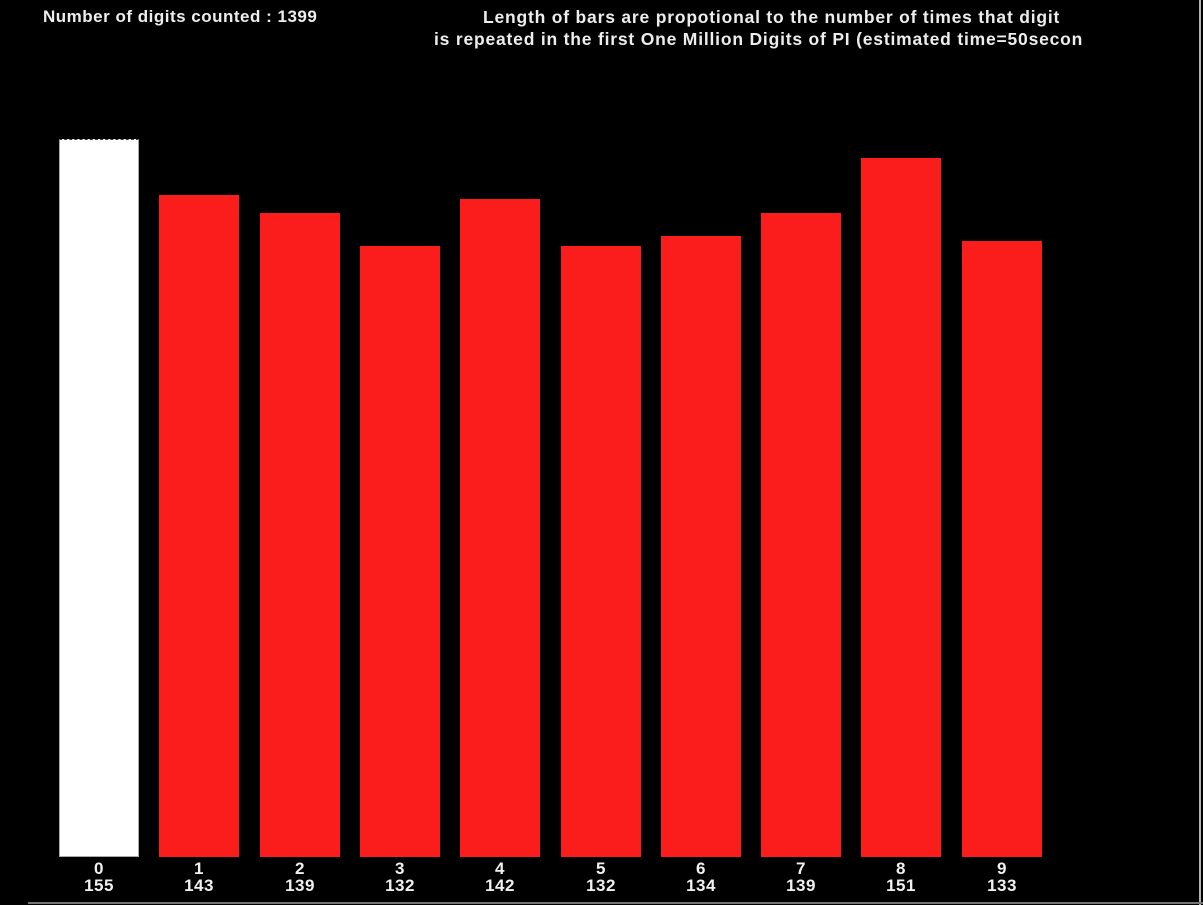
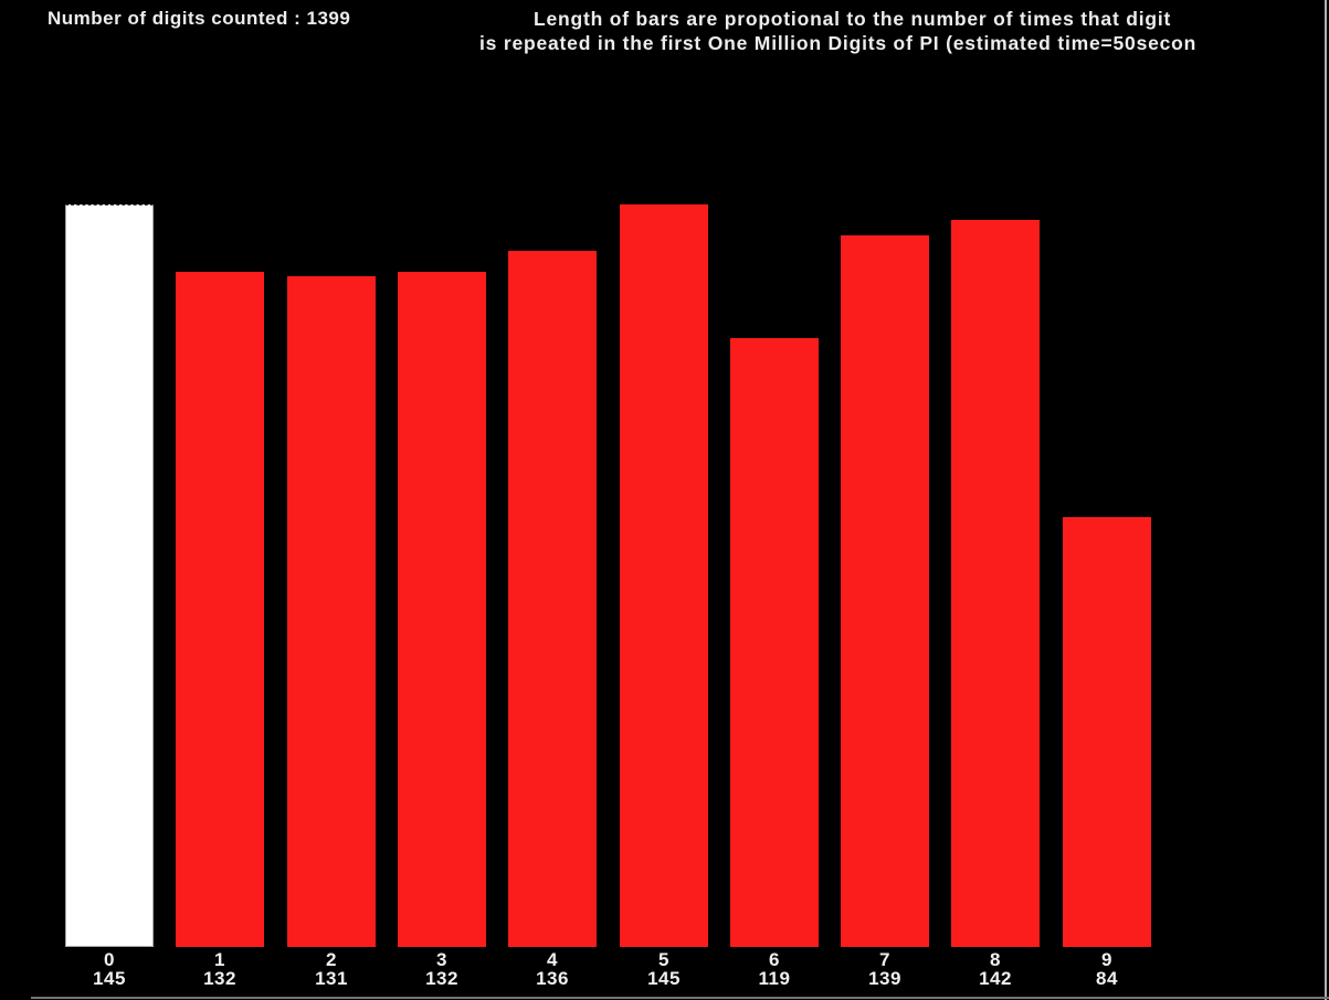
0: 155 -> 145
1: 143 -> 132
2: 139 -> 131
4: 142 -> 136
5: 132 -> 145
6: 134 -> 119
8: 151 -> 142
9: 133 -> 84
